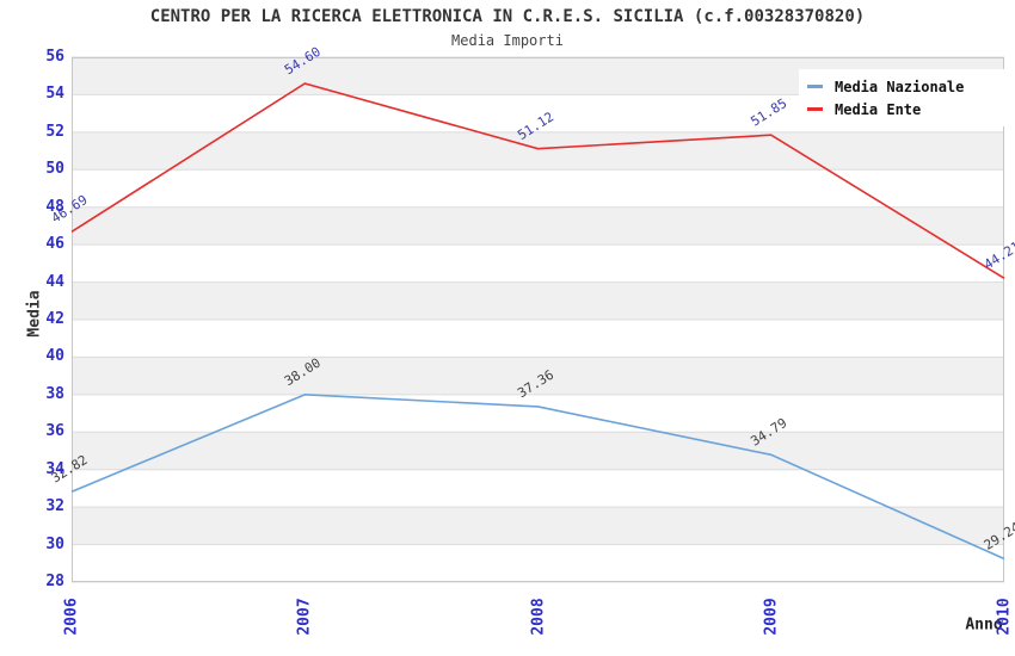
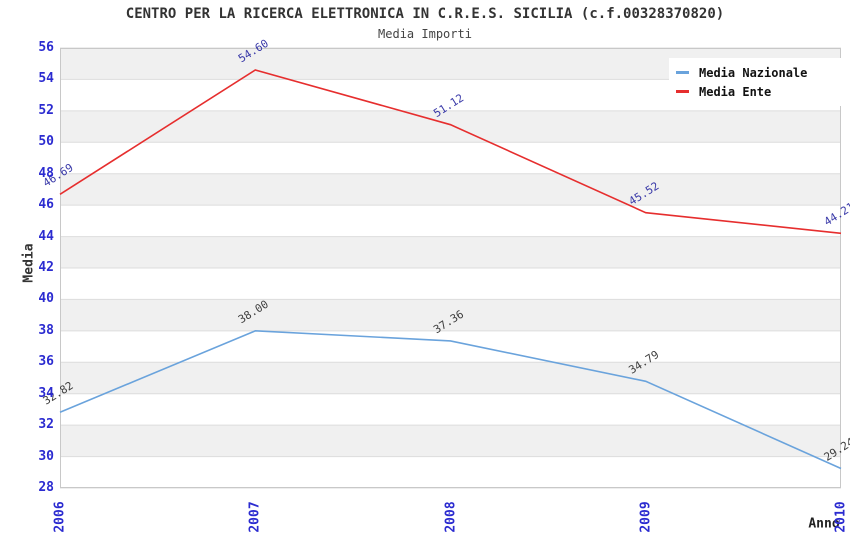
Media Ente/2009: 51.85 -> 45.52
